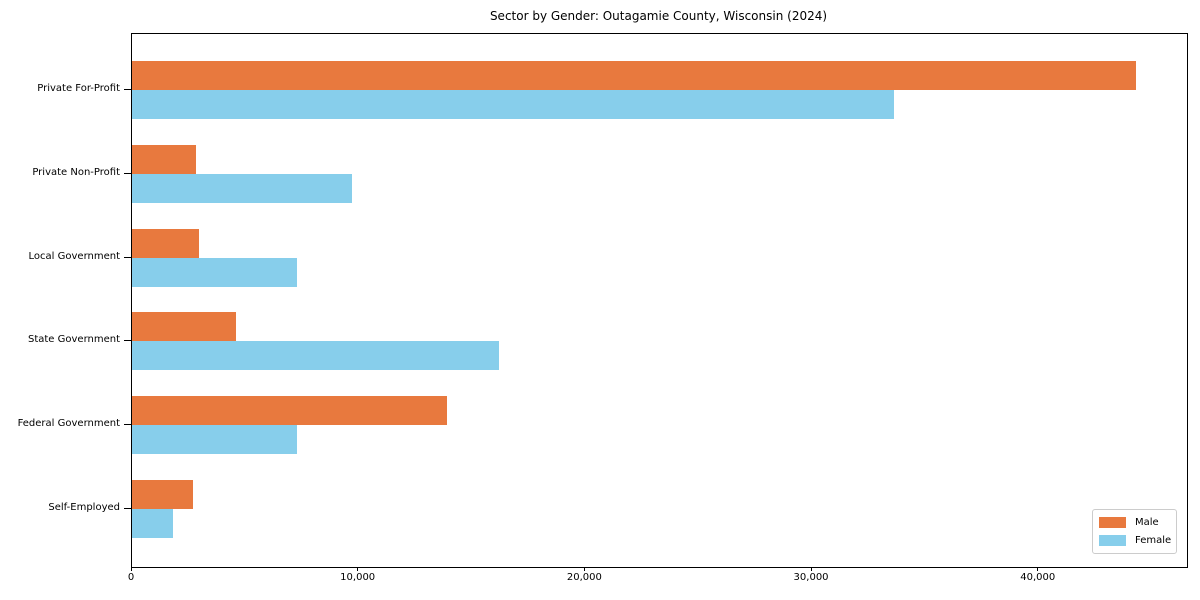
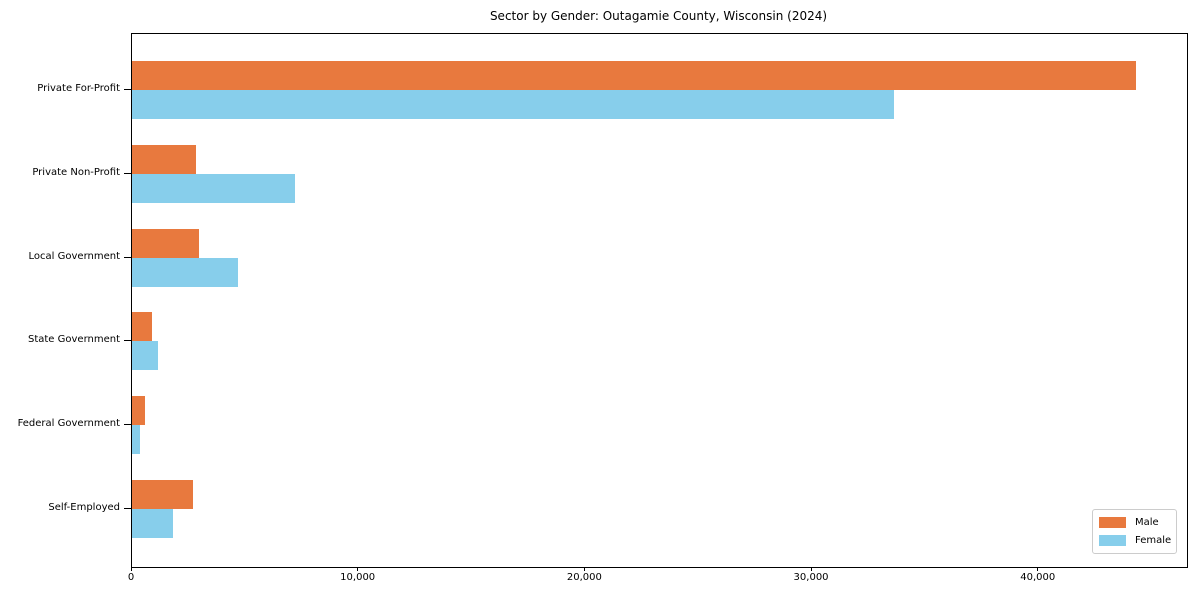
Female/Private Non-Profit: 9700 -> 7200
Female/Local Government: 7300 -> 4700
Male/State Government: 4600 -> 900
Female/State Government: 16200 -> 1100
Male/Federal Government: 13900 -> 600
Female/Federal Government: 7300 -> 400
